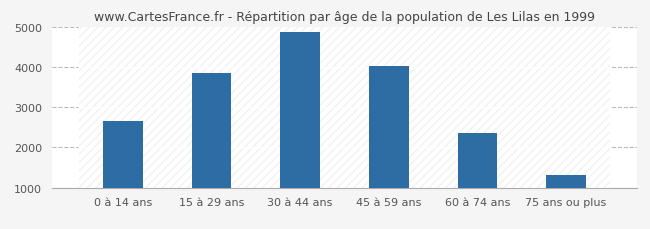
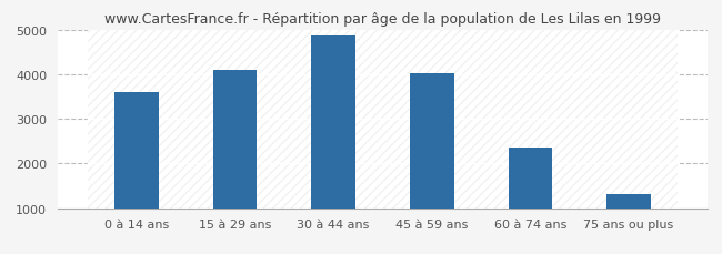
0 à 14 ans: 2650 -> 3600
15 à 29 ans: 3850 -> 4100
